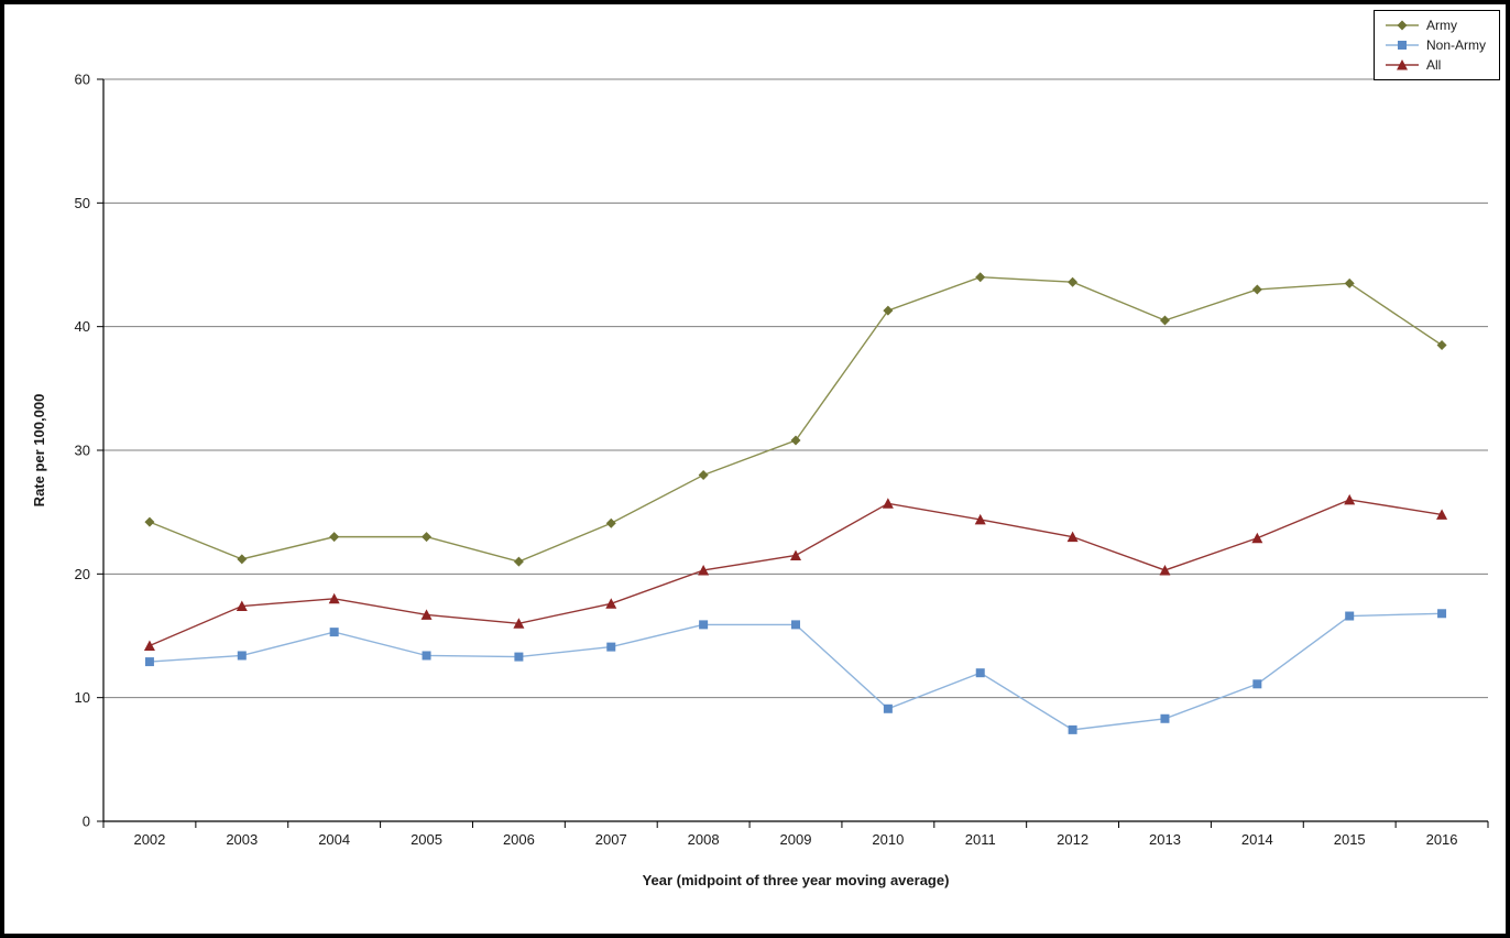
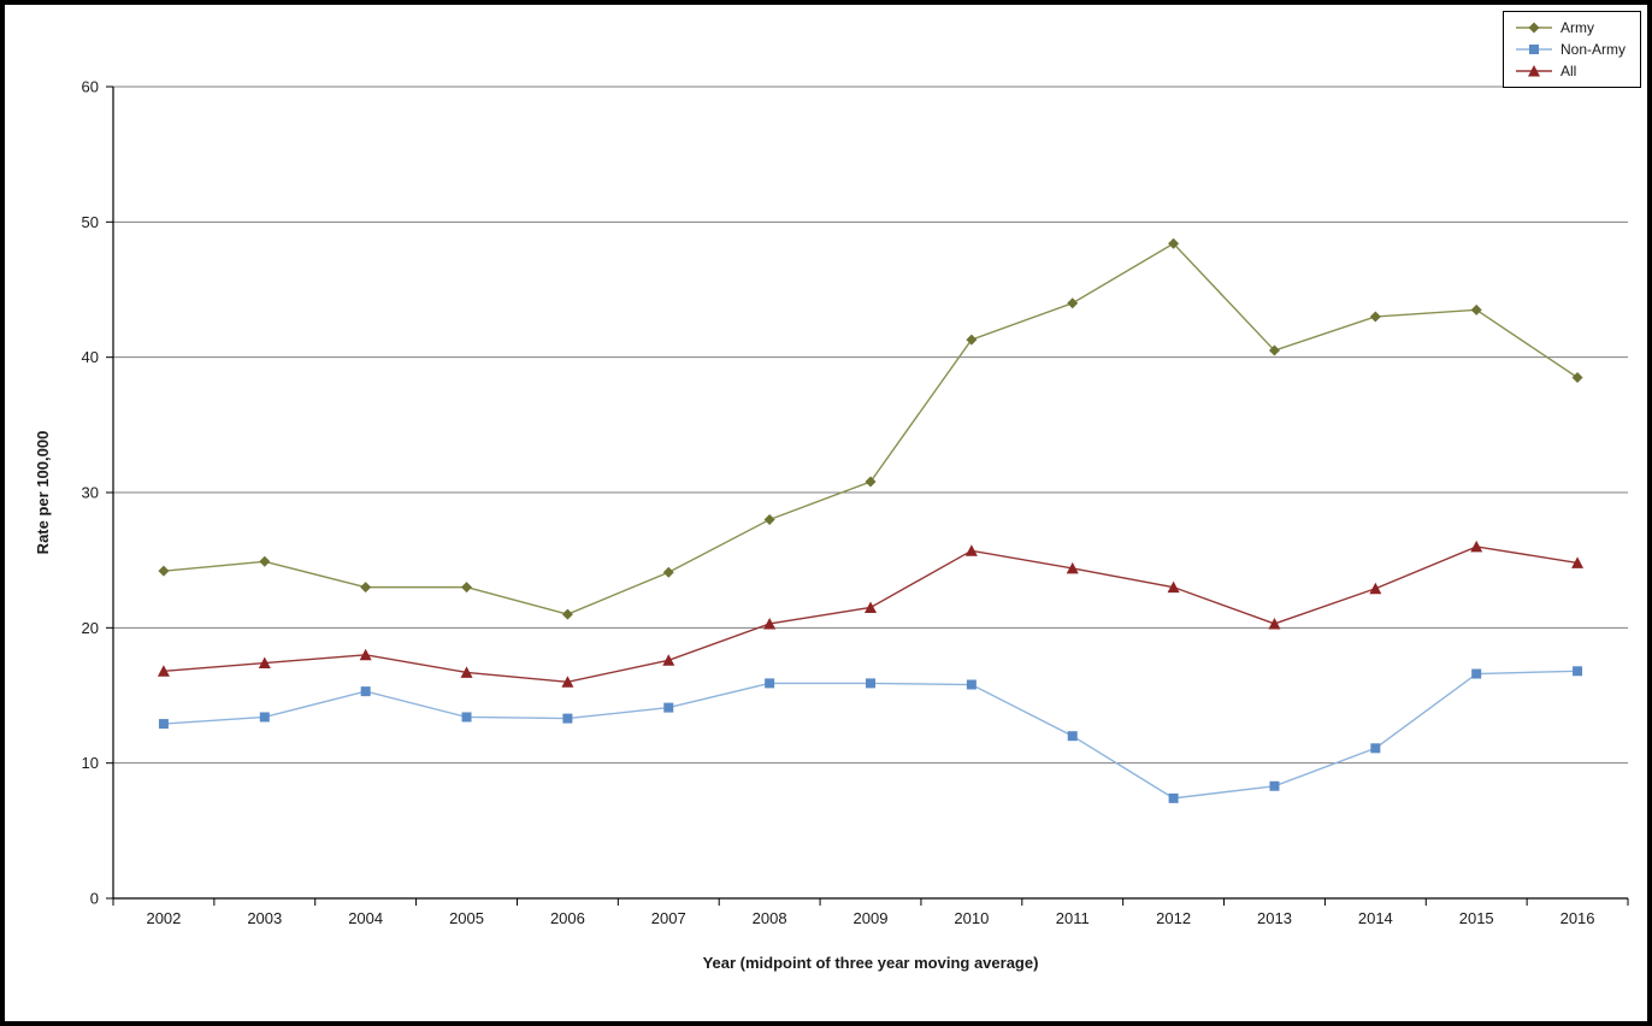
All/2002: 14.2 -> 16.8
Army/2003: 21.2 -> 24.9
Non-Army/2010: 9.1 -> 15.8
Army/2012: 43.6 -> 48.4
